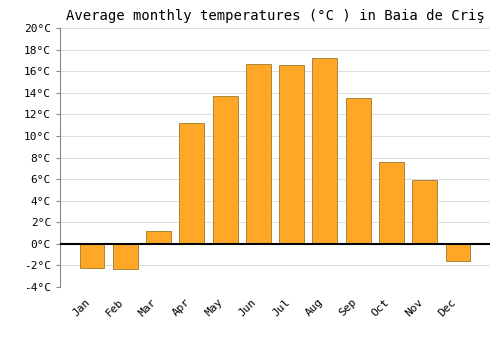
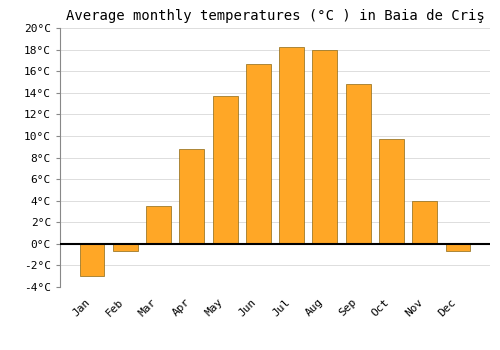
Jan: -2.2°C -> -3.0°C
Feb: -2.3°C -> -0.7°C
Mar: 1.2°C -> 3.5°C
Apr: 11.2°C -> 8.8°C
Jul: 16.6°C -> 18.2°C
Aug: 17.2°C -> 18.0°C
Sep: 13.5°C -> 14.8°C
Oct: 7.6°C -> 9.7°C
Nov: 5.9°C -> 4.0°C
Dec: -1.6°C -> -0.7°C
